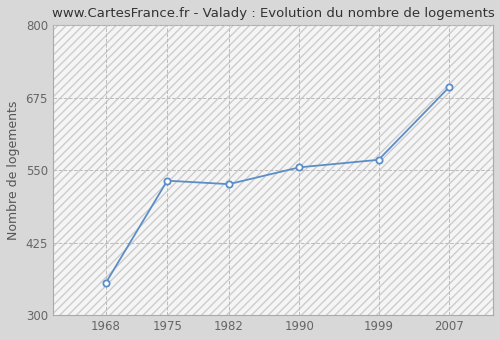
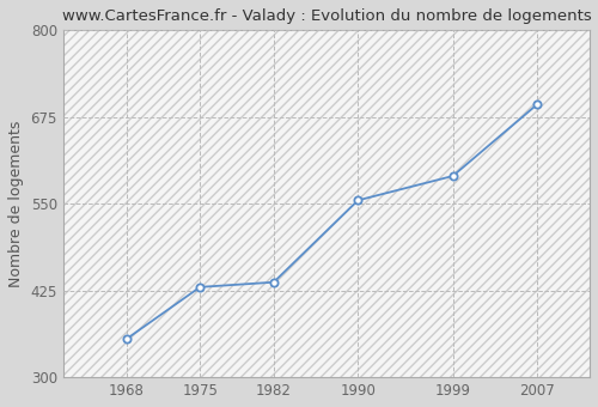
1975: 532 -> 430
1982: 526 -> 437
1999: 568 -> 590
